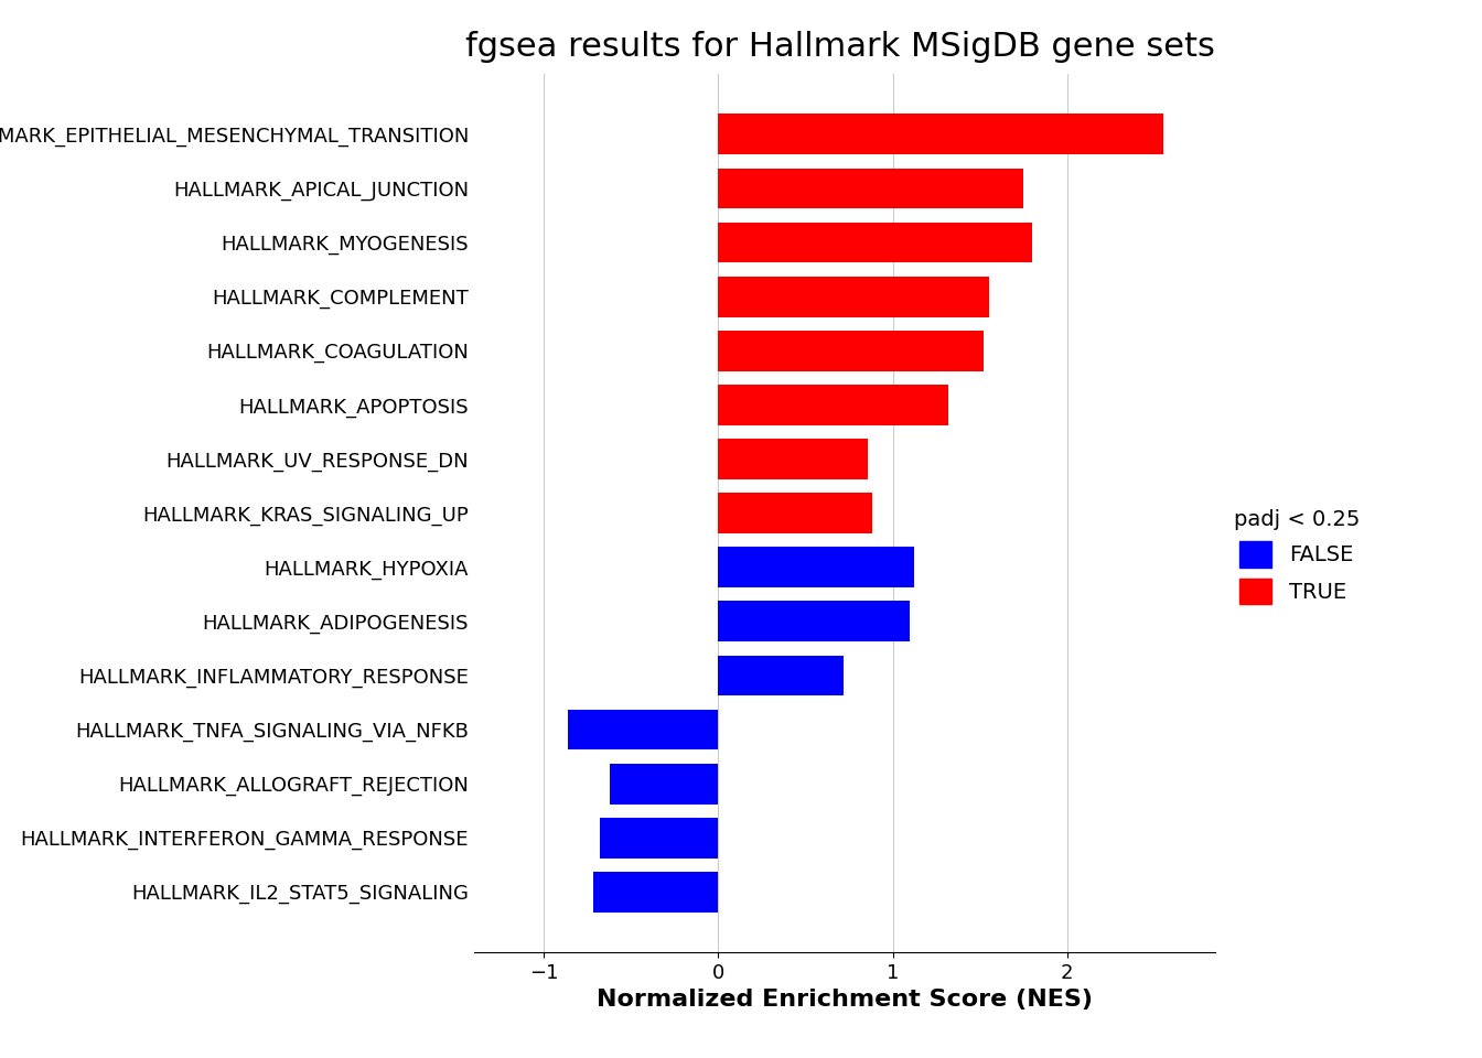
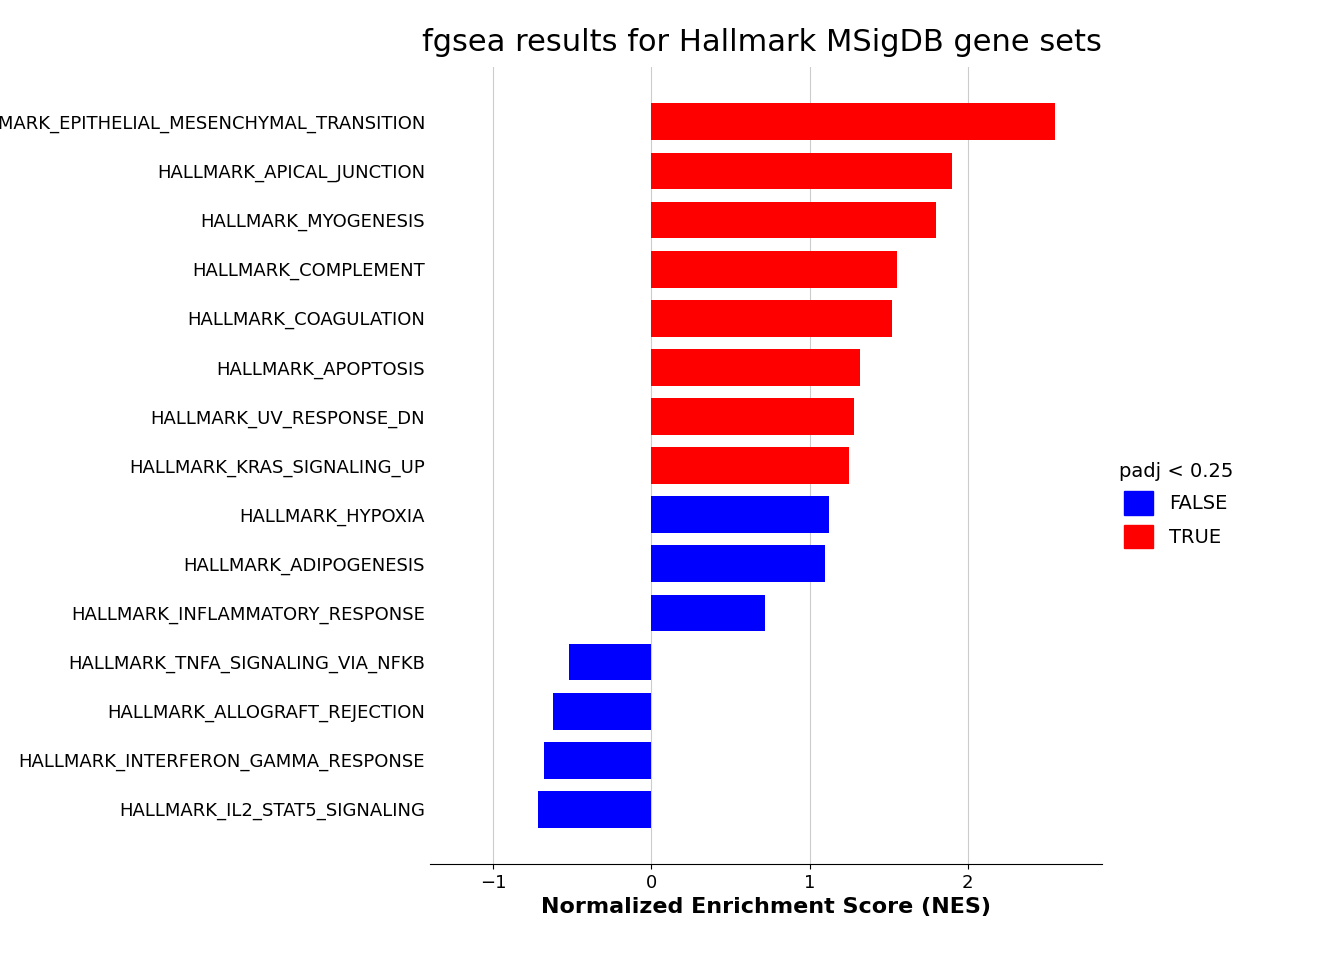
HALLMARK_APICAL_JUNCTION: 1.75 -> 1.90
HALLMARK_UV_RESPONSE_DN: 0.86 -> 1.28
HALLMARK_KRAS_SIGNALING_UP: 0.88 -> 1.25
HALLMARK_TNFA_SIGNALING_VIA_NFKB: -0.86 -> -0.52
